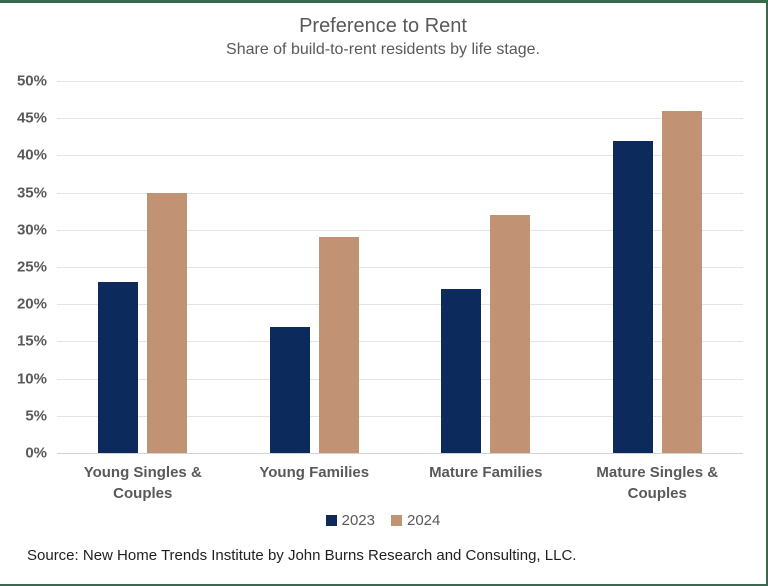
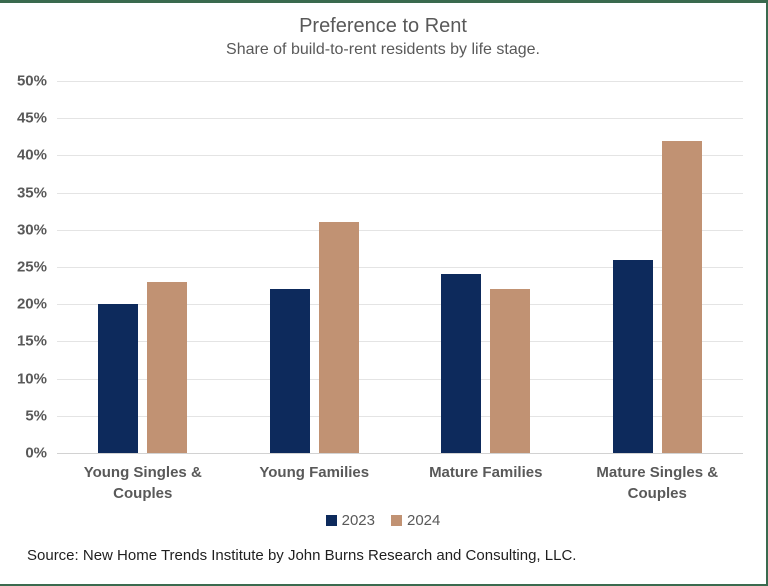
2023/Young Singles & Couples: 23% -> 20%
2024/Young Singles & Couples: 35% -> 23%
2023/Young Families: 17% -> 22%
2024/Young Families: 29% -> 31%
2023/Mature Families: 22% -> 24%
2024/Mature Families: 32% -> 22%
2023/Mature Singles & Couples: 42% -> 26%
2024/Mature Singles & Couples: 46% -> 42%
